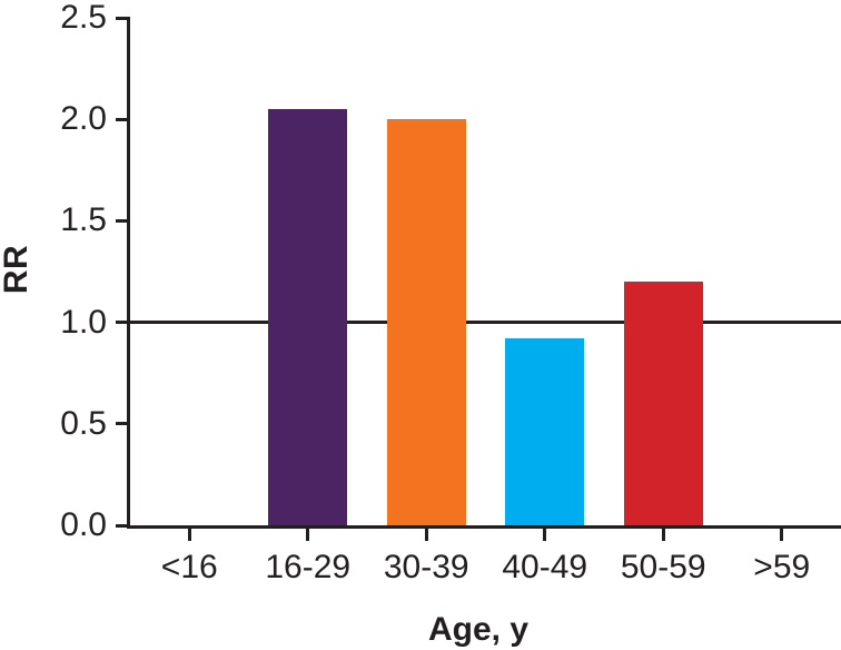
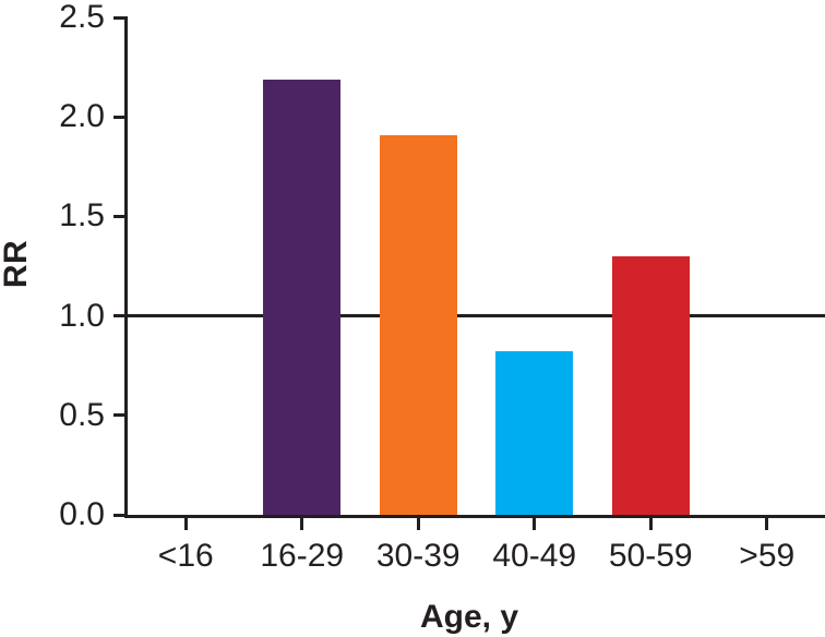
16-29: 2.05 -> 2.19
30-39: 2.00 -> 1.91
40-49: 0.92 -> 0.82
50-59: 1.20 -> 1.30
